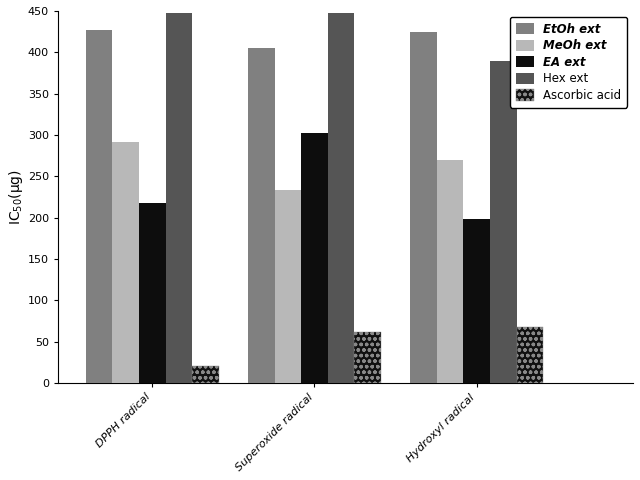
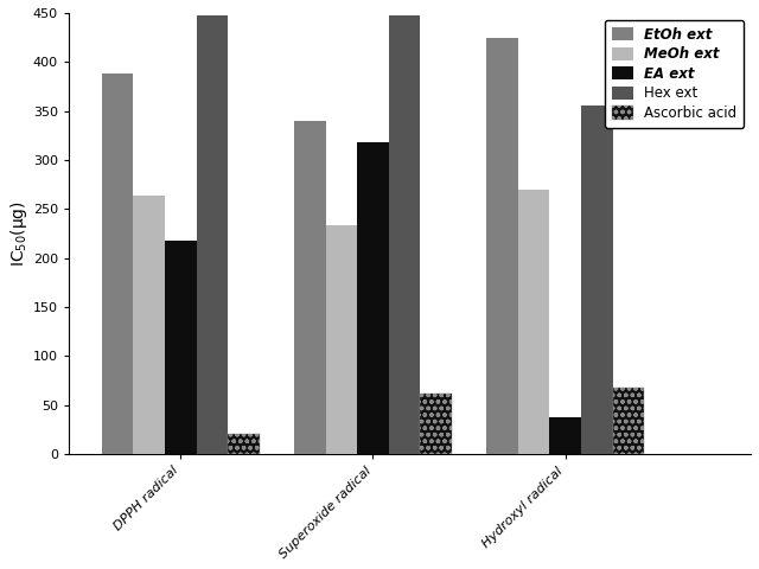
EtOh ext/DPPH radical: 427 -> 388
MeOh ext/DPPH radical: 292 -> 264
EtOh ext/Superoxide radical: 405 -> 340
EA ext/Superoxide radical: 302 -> 318
EA ext/Hydroxyl radical: 198 -> 38
Hex ext/Hydroxyl radical: 390 -> 356
